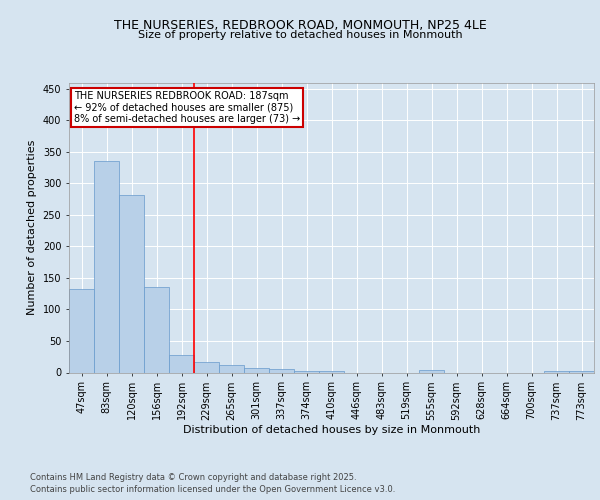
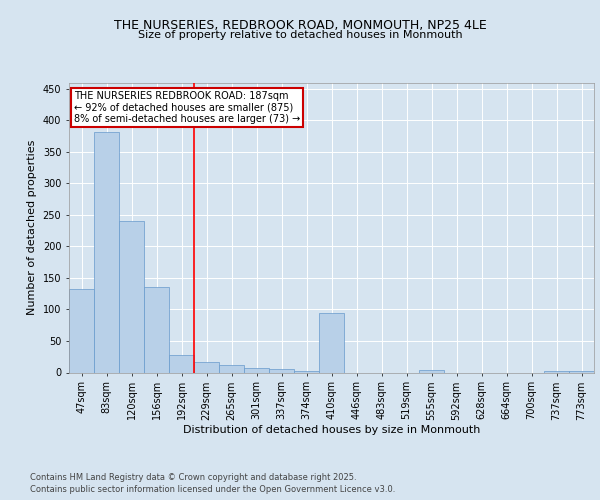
83sqm: 335 -> 382
120sqm: 281 -> 240
410sqm: 2 -> 94
